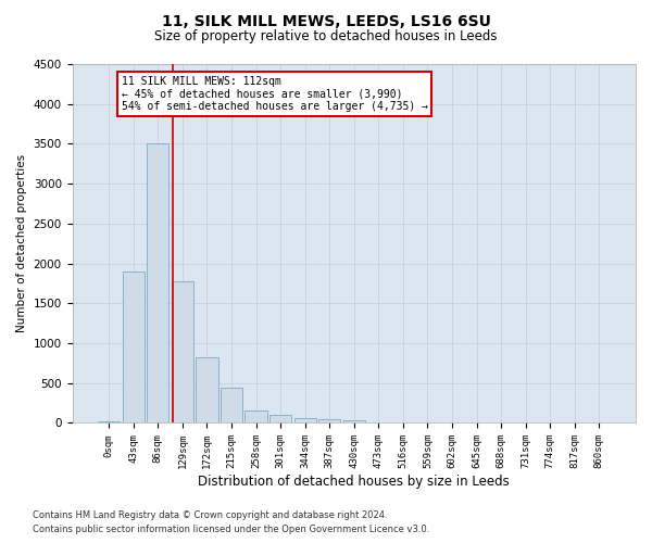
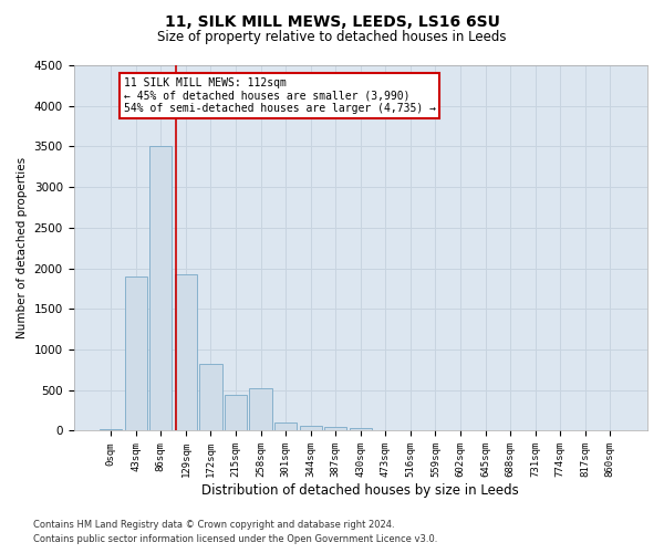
129sqm: 1780 -> 1920
258sqm: 160 -> 520
